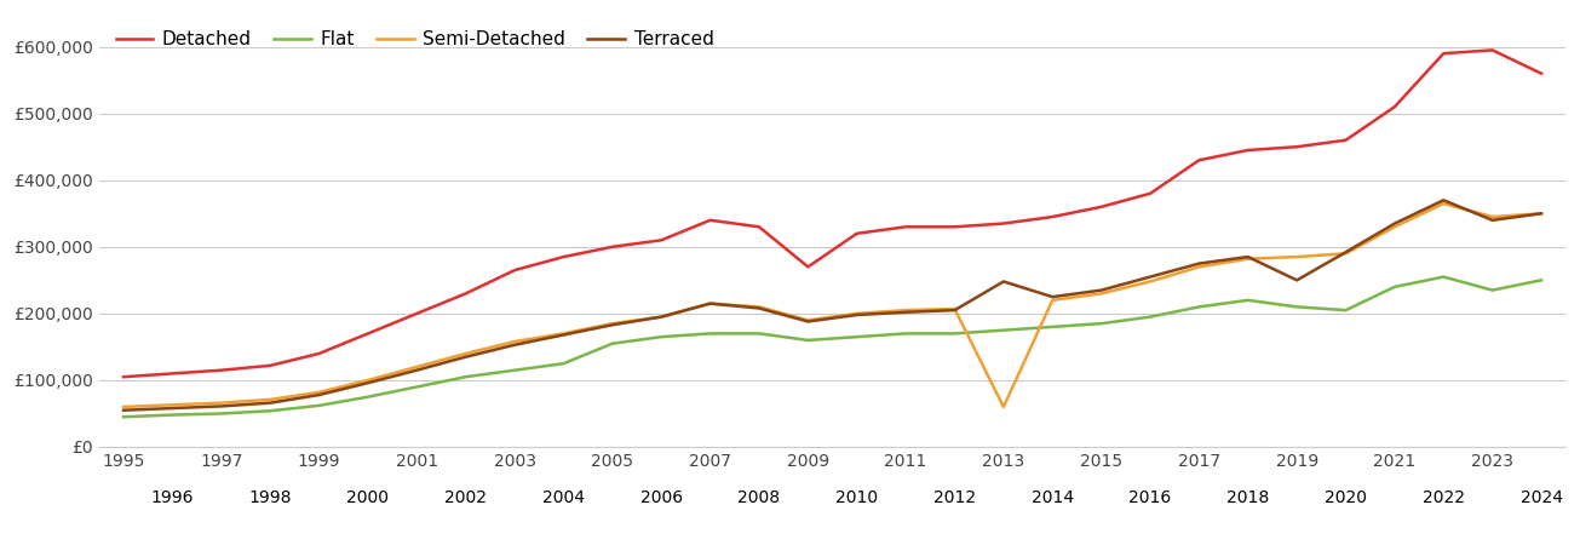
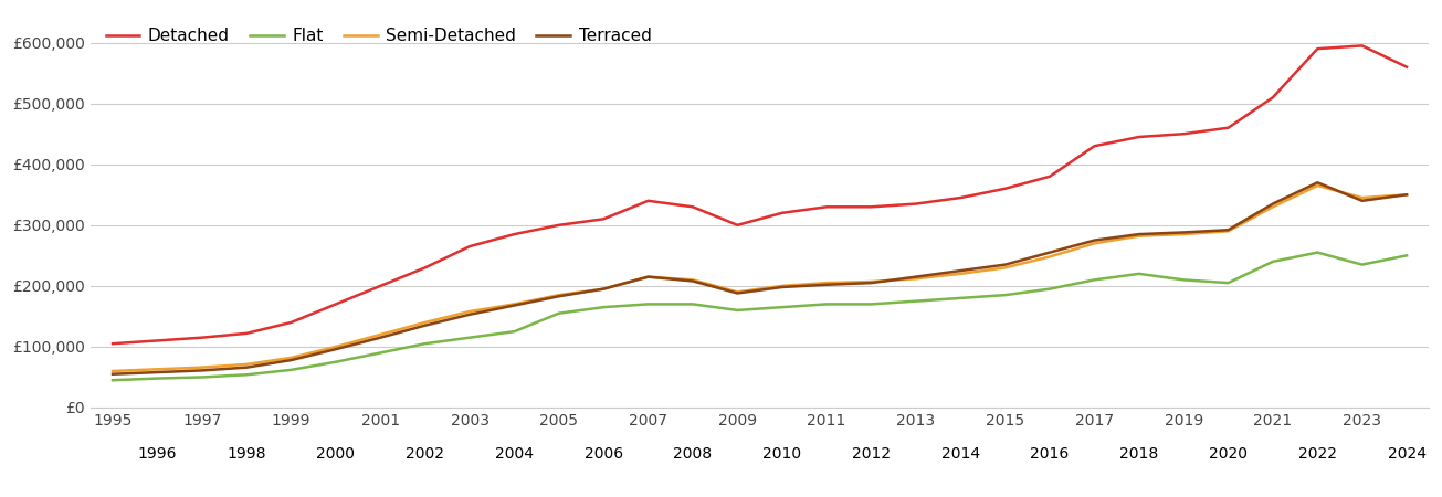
Detached/2009: £270,000 -> £300,000
Semi-Detached/2013: £60,000 -> £212,000
Terraced/2013: £248,000 -> £215,000
Terraced/2019: £250,000 -> £288,000
